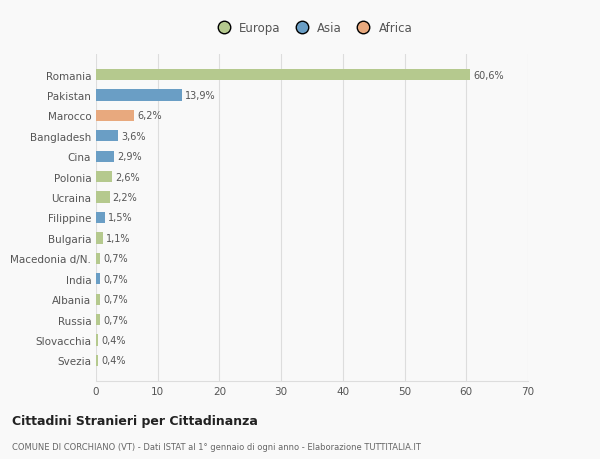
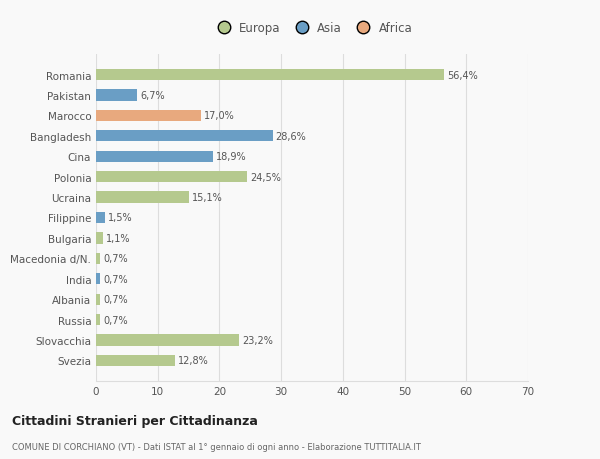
Romania: 60,6% -> 56,4%
Pakistan: 13,9% -> 6,7%
Marocco: 6,2% -> 17,0%
Bangladesh: 3,6% -> 28,6%
Cina: 2,9% -> 18,9%
Polonia: 2,6% -> 24,5%
Ucraina: 2,2% -> 15,1%
Slovacchia: 0,4% -> 23,2%
Svezia: 0,4% -> 12,8%
